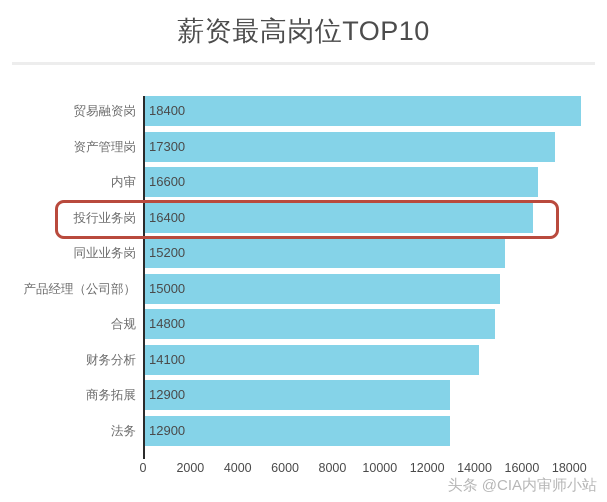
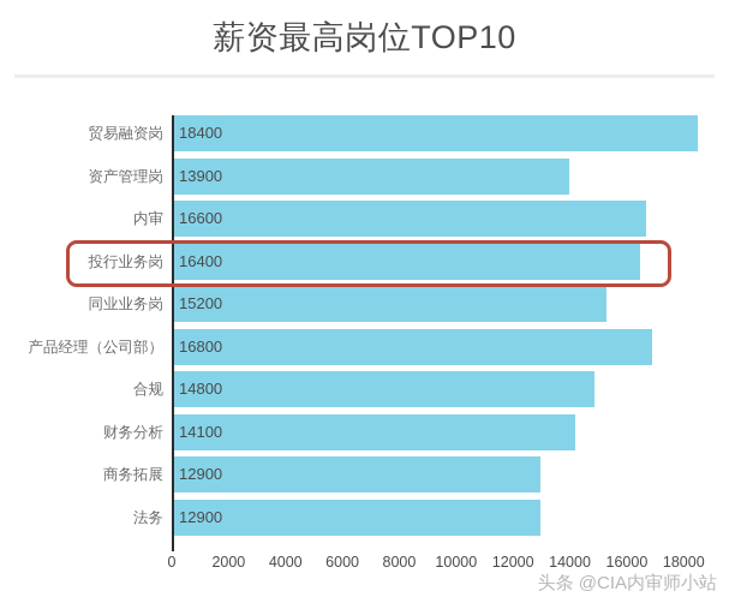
资产管理岗: 17300 -> 13900
产品经理（公司部）: 15000 -> 16800
